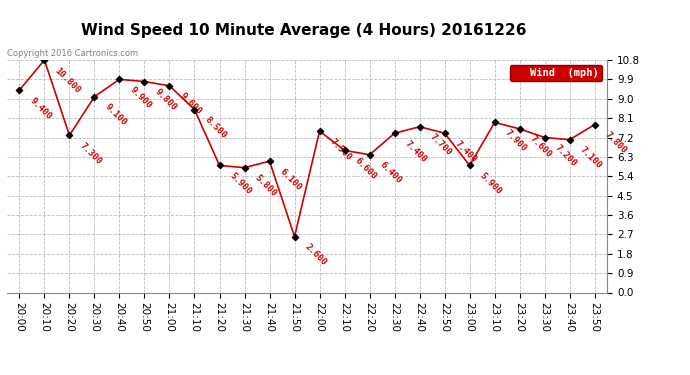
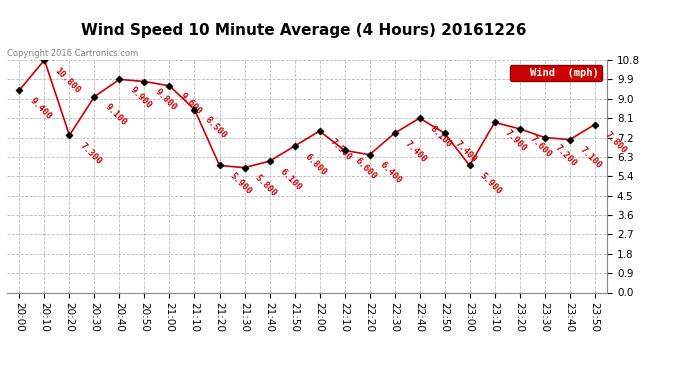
21:50: 2.600 -> 6.800
22:40: 7.700 -> 8.100
